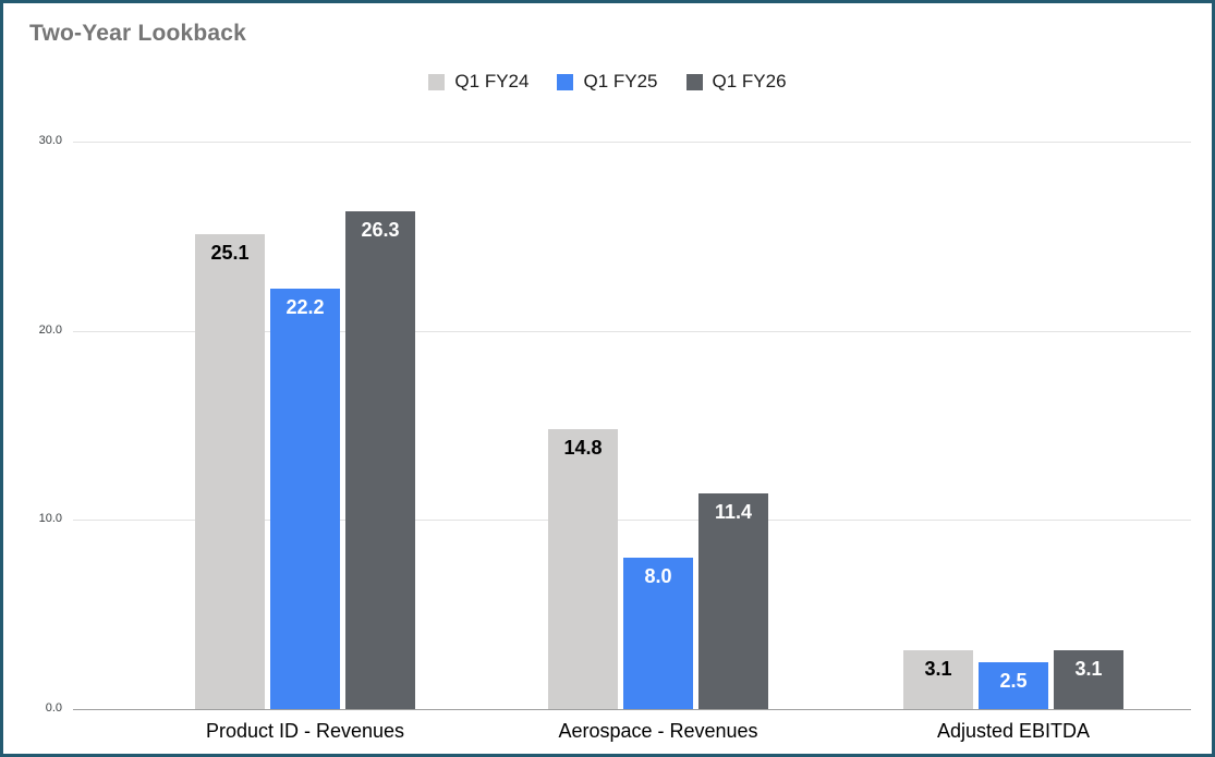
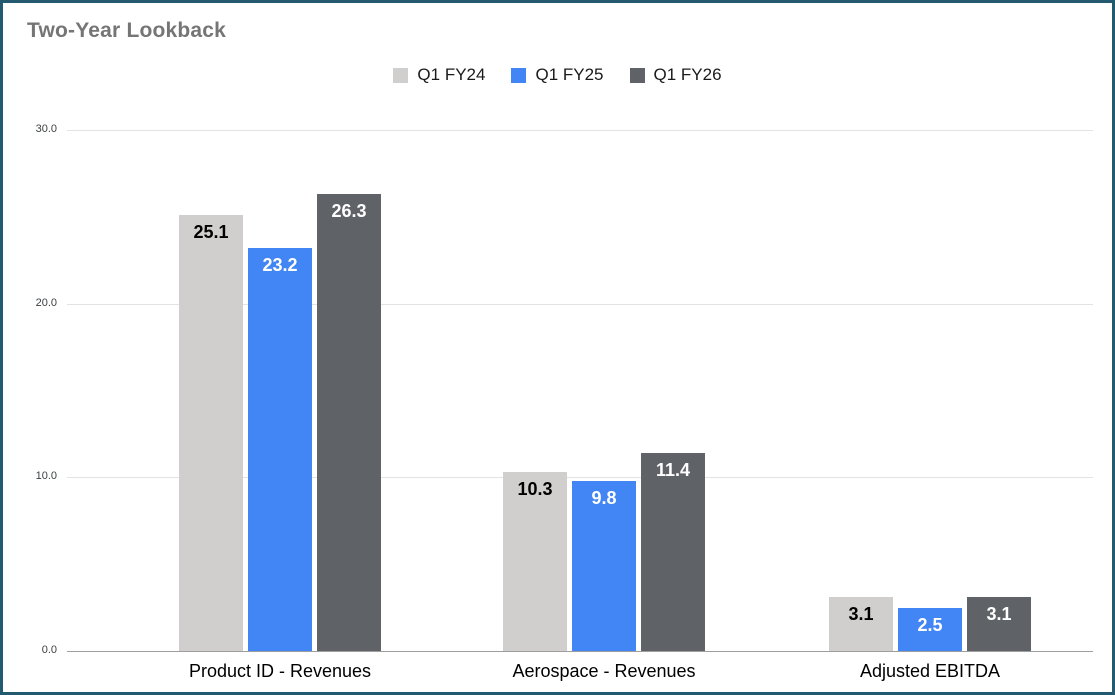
Q1 FY25/Product ID - Revenues: 22.2 -> 23.2
Q1 FY24/Aerospace - Revenues: 14.8 -> 10.3
Q1 FY25/Aerospace - Revenues: 8.0 -> 9.8
